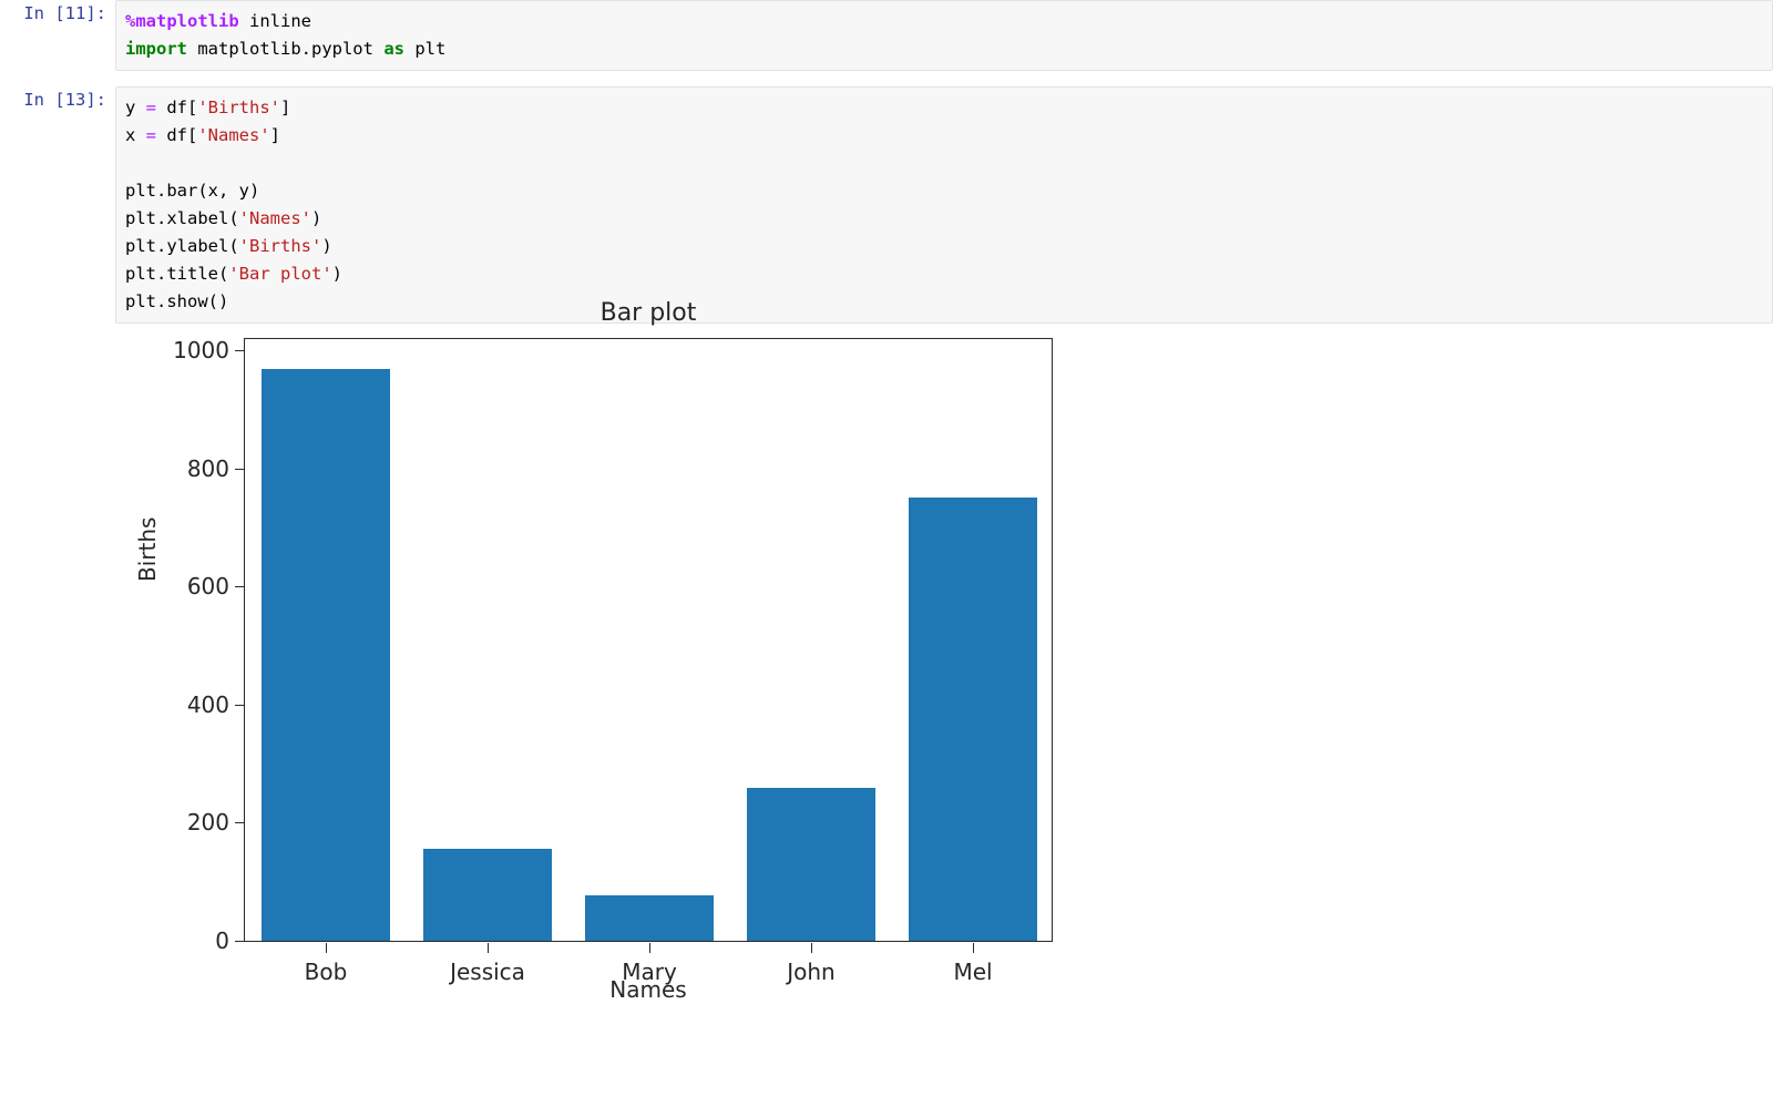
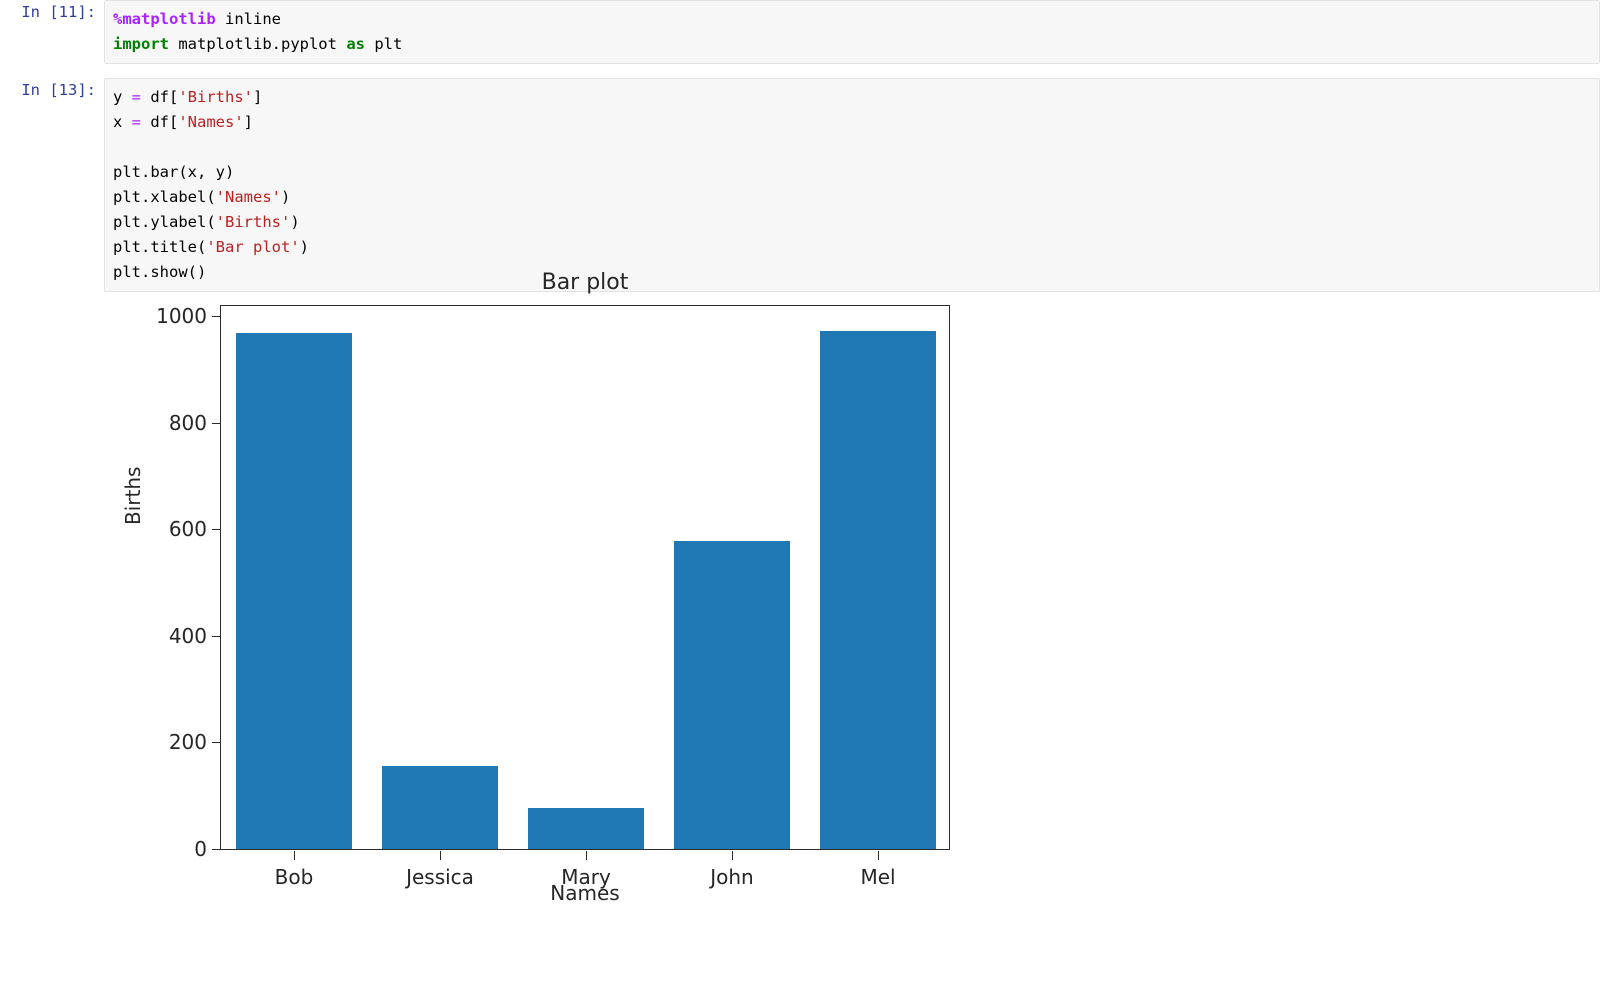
John: 260 -> 580
Mel: 750 -> 970
